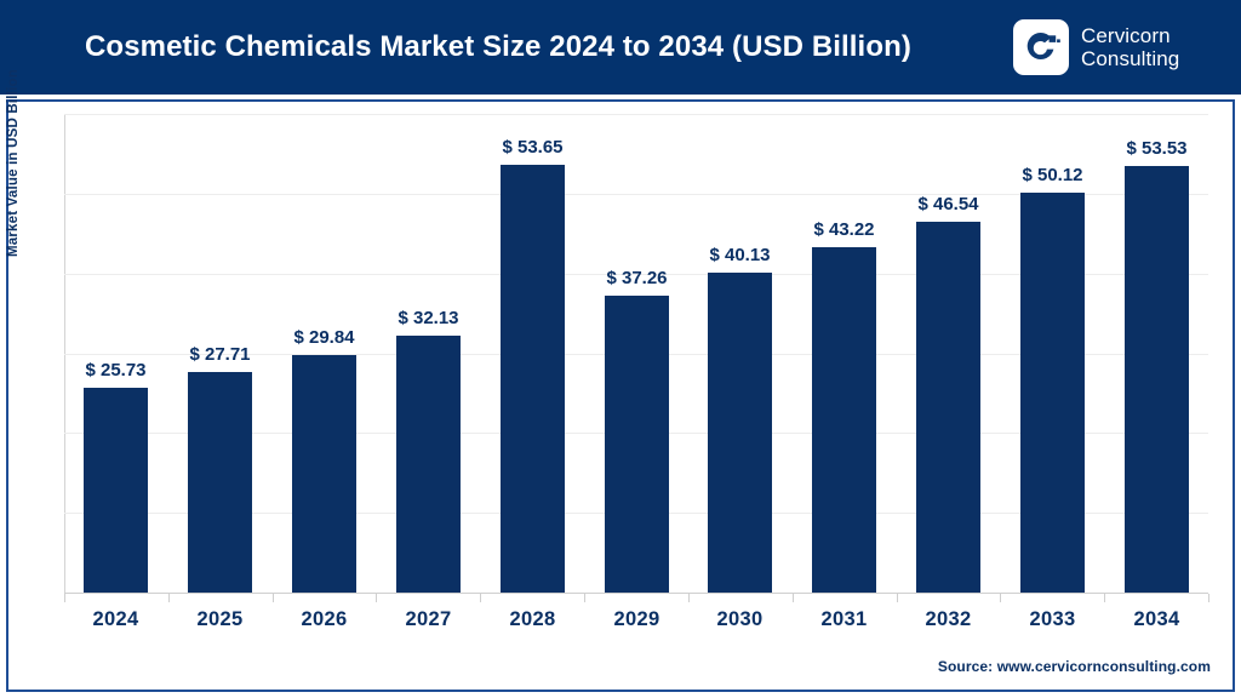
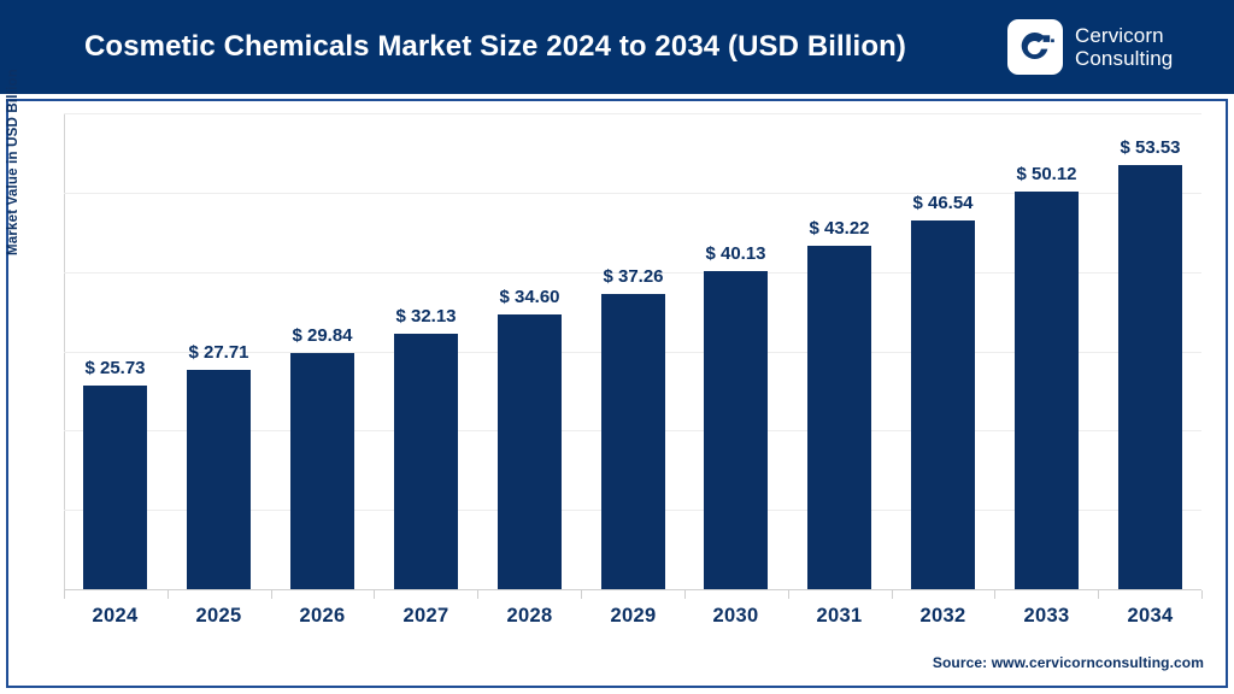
2028: 53.65 -> 34.60
